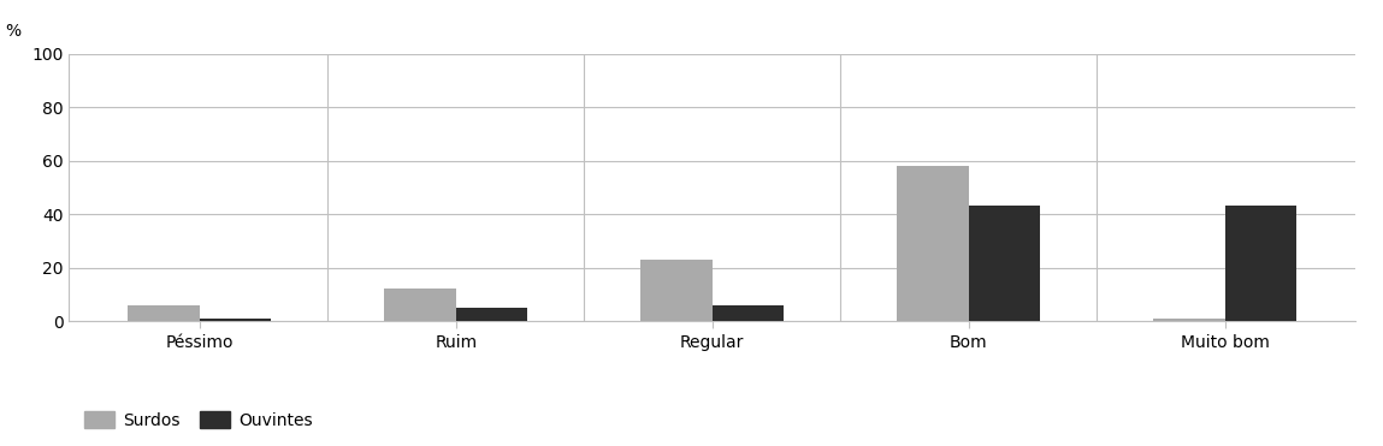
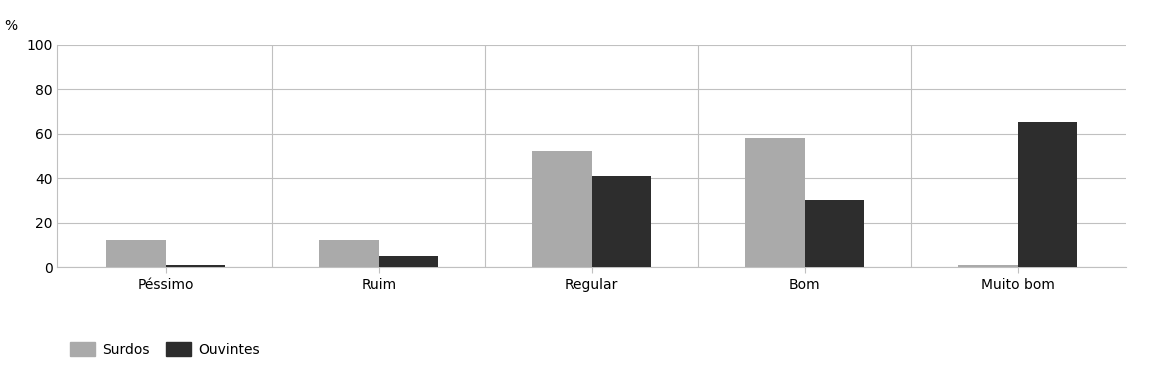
Surdos/Péssimo: 6 -> 12
Surdos/Regular: 23 -> 52
Ouvintes/Regular: 6 -> 41
Ouvintes/Bom: 43 -> 30
Ouvintes/Muito bom: 43 -> 65
